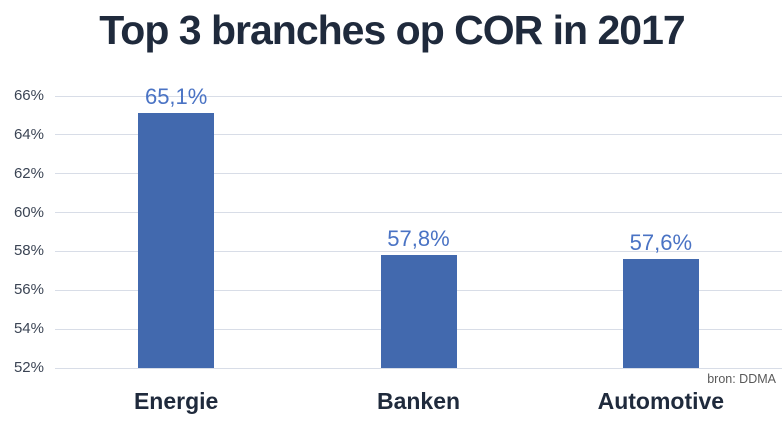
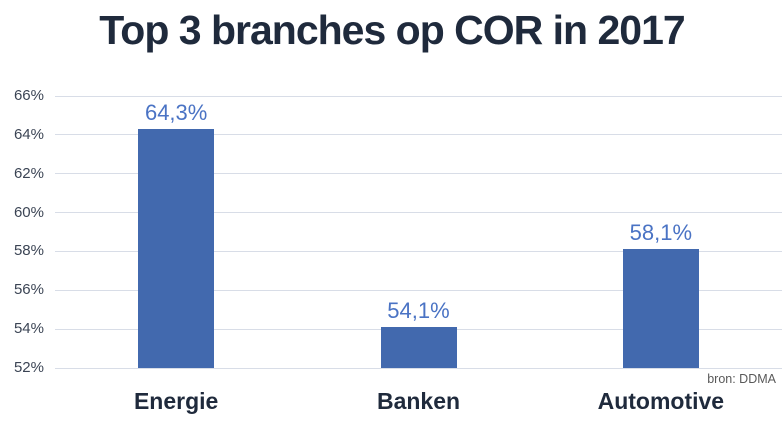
Energie: 65,1% -> 64,3%
Banken: 57,8% -> 54,1%
Automotive: 57,6% -> 58,1%
